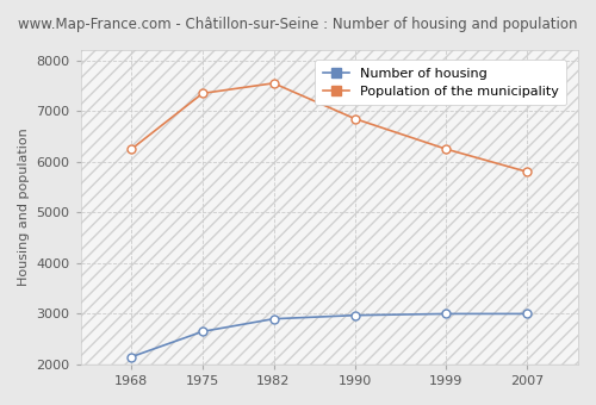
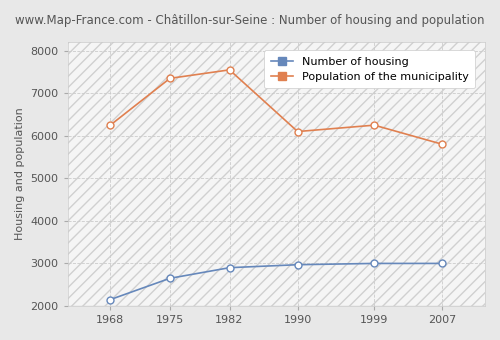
Population of the municipality/1990: 6850 -> 6100
